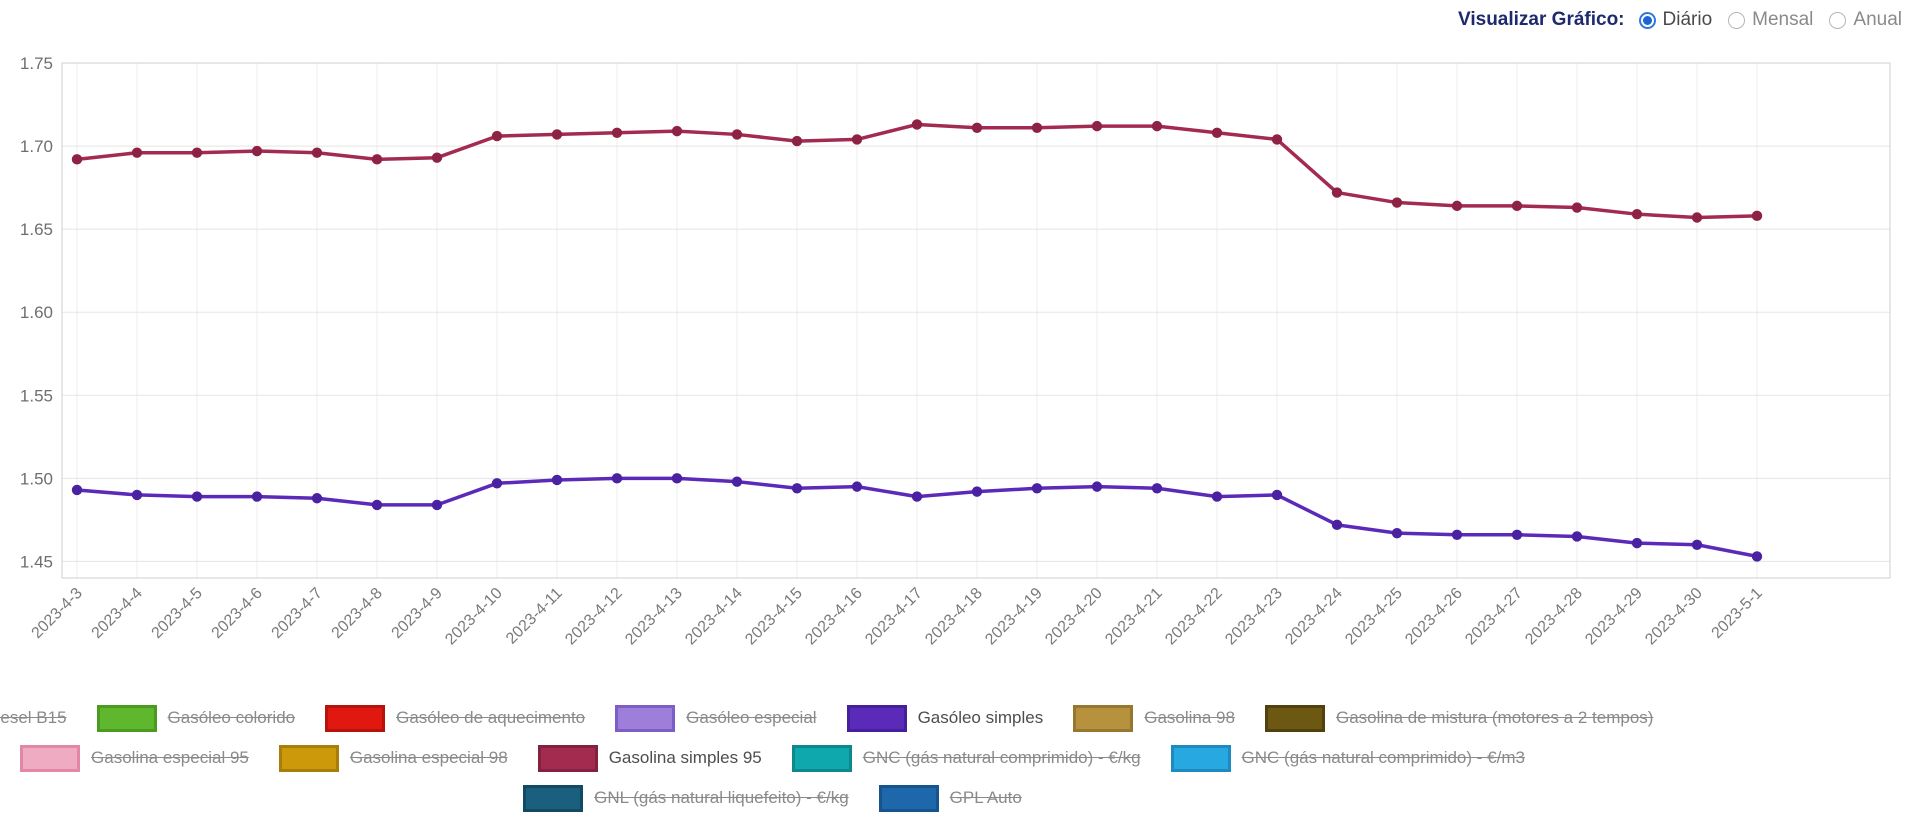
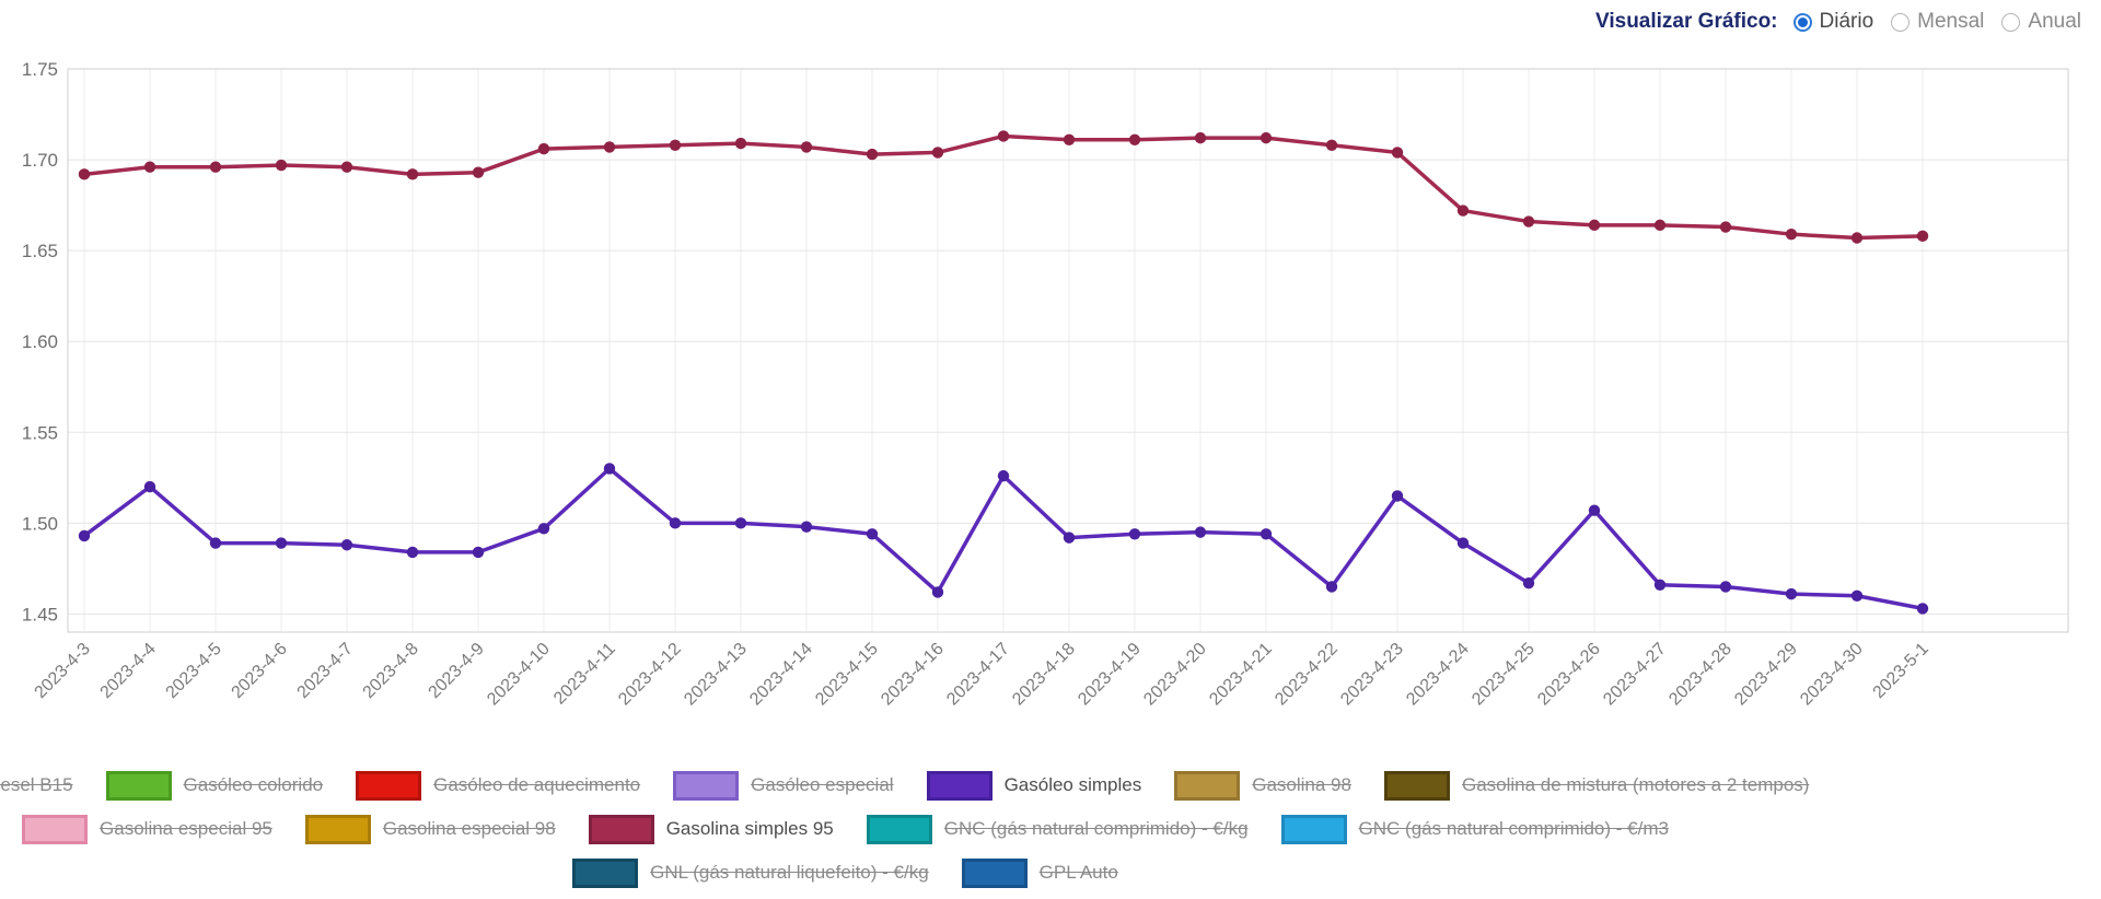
Gasóleo simples/2023-4-4: 1.490 -> 1.520
Gasóleo simples/2023-4-11: 1.499 -> 1.530
Gasóleo simples/2023-4-16: 1.495 -> 1.462
Gasóleo simples/2023-4-17: 1.489 -> 1.526
Gasóleo simples/2023-4-22: 1.489 -> 1.465
Gasóleo simples/2023-4-23: 1.490 -> 1.515
Gasóleo simples/2023-4-24: 1.472 -> 1.489
Gasóleo simples/2023-4-26: 1.466 -> 1.507
